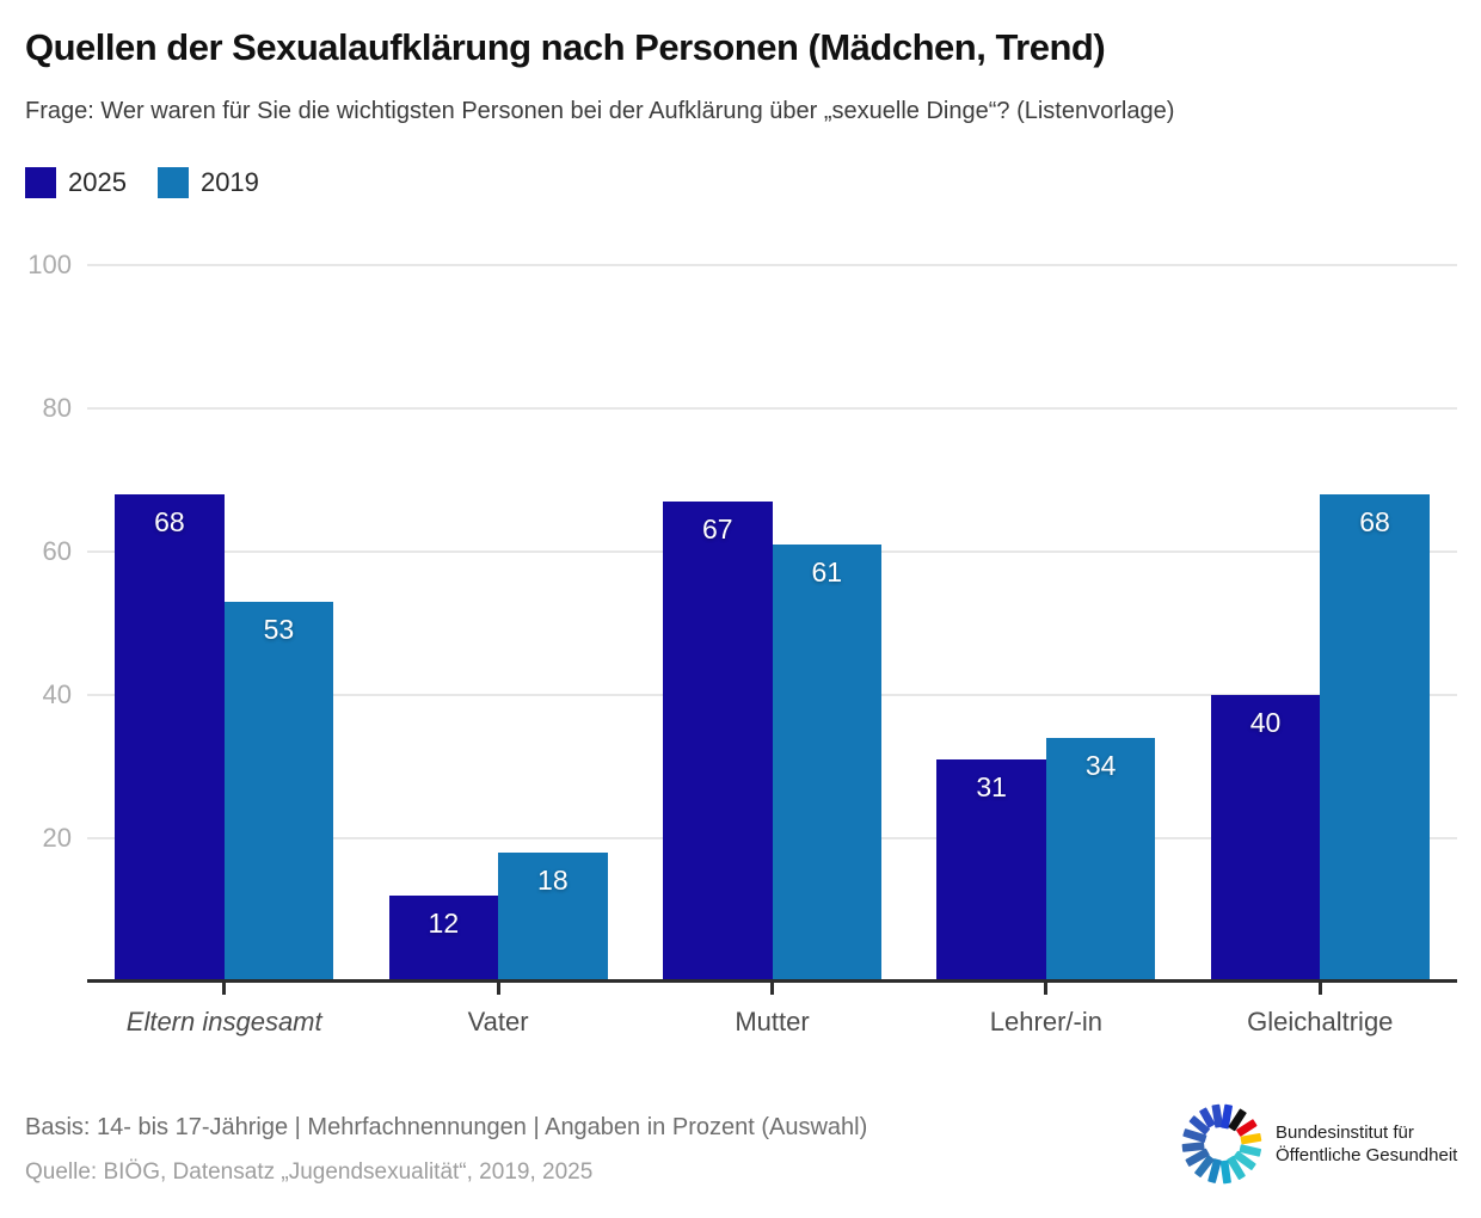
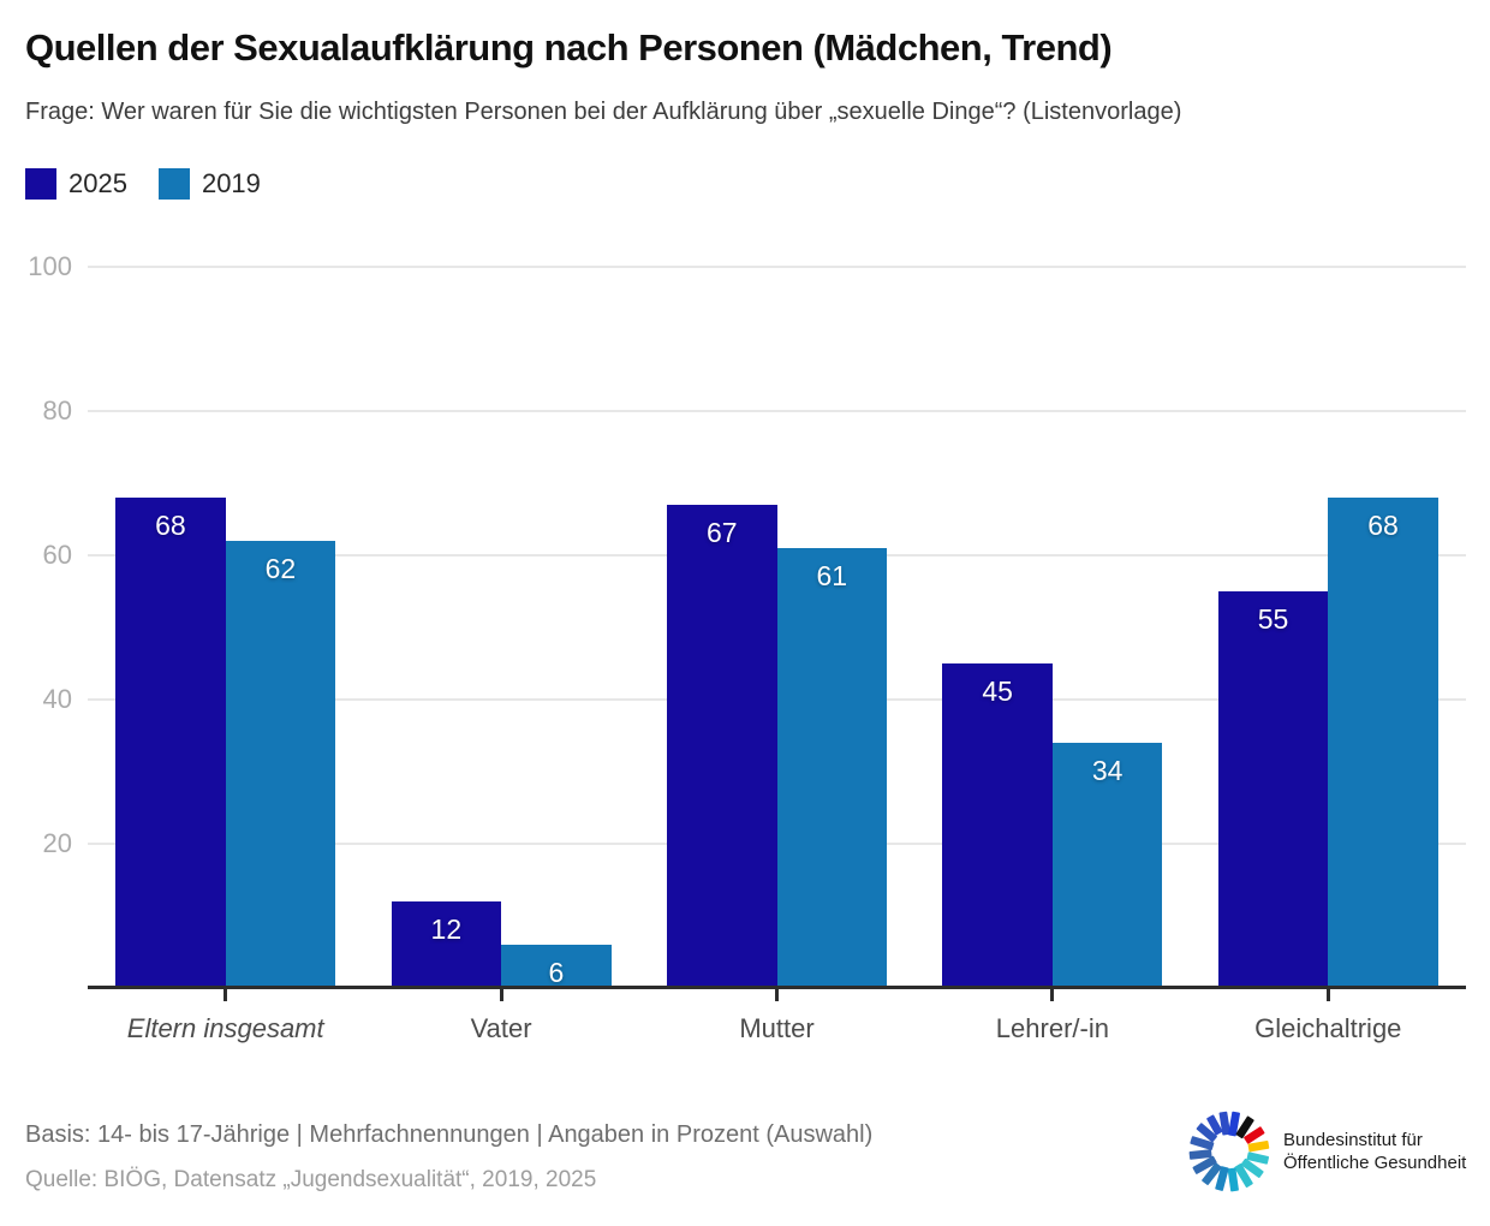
2019/Eltern insgesamt: 53 -> 62
2019/Vater: 18 -> 6
2025/Lehrer/-in: 31 -> 45
2025/Gleichaltrige: 40 -> 55
